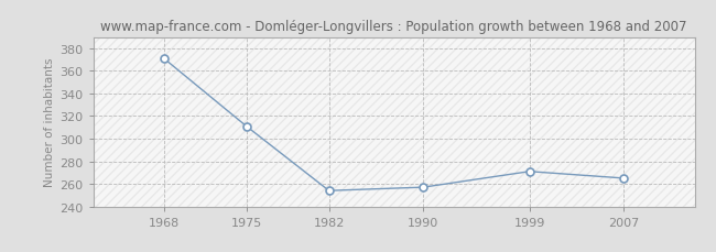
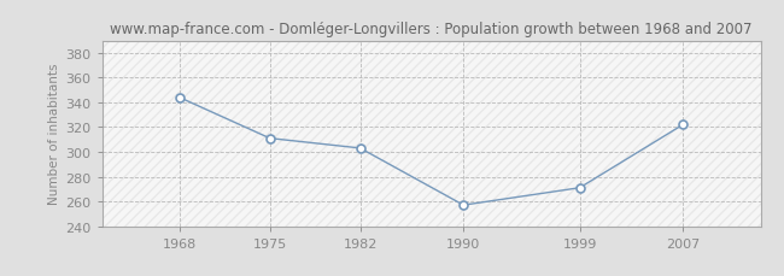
1968: 371 -> 344
1982: 254 -> 303
2007: 265 -> 322
